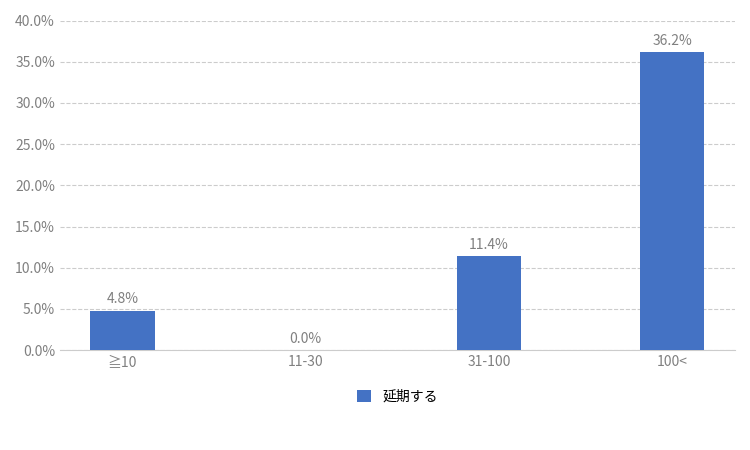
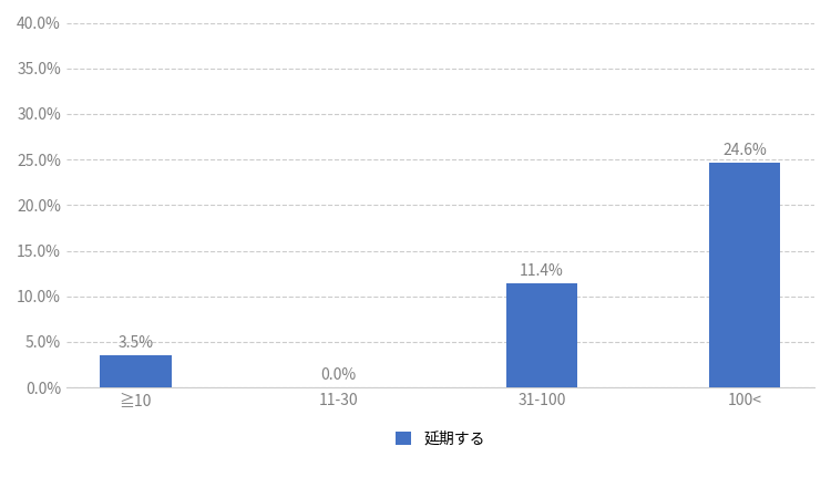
≧10: 4.8% -> 3.5%
100<: 36.2% -> 24.6%
